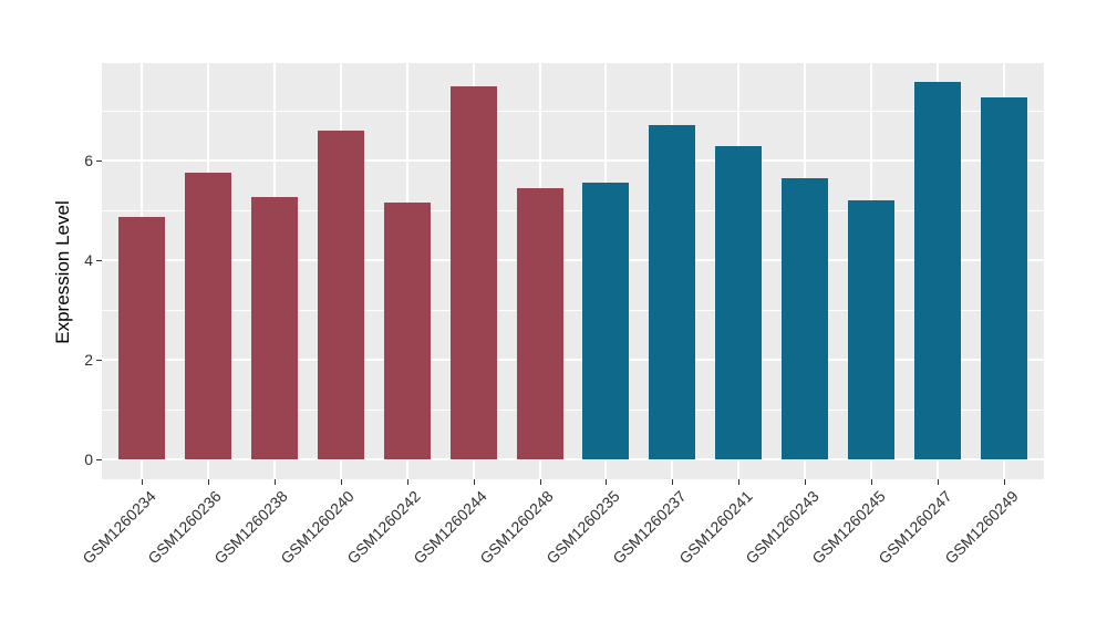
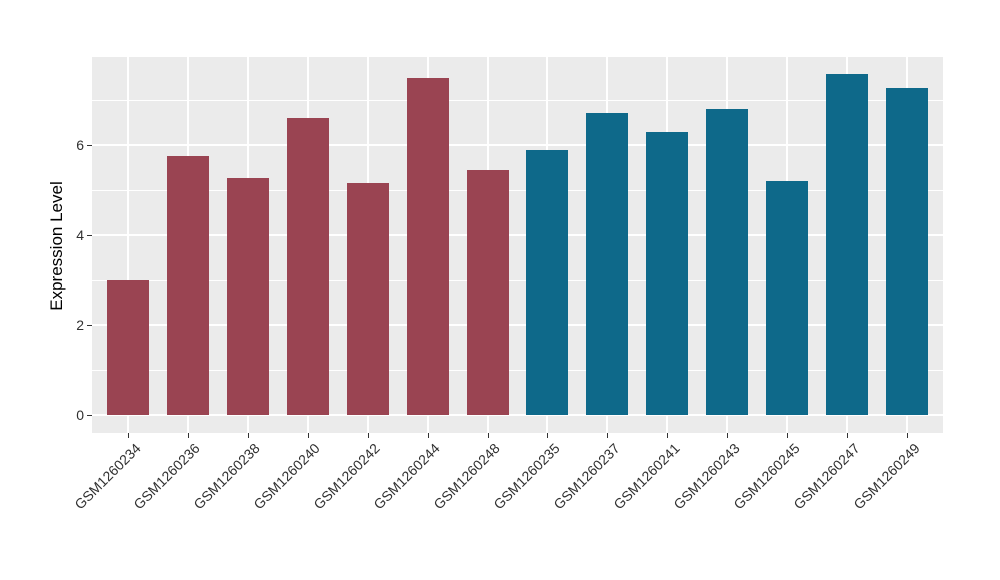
GSM1260234: 4.9 -> 3.0
GSM1260235: 5.6 -> 5.9
GSM1260243: 5.7 -> 6.8
